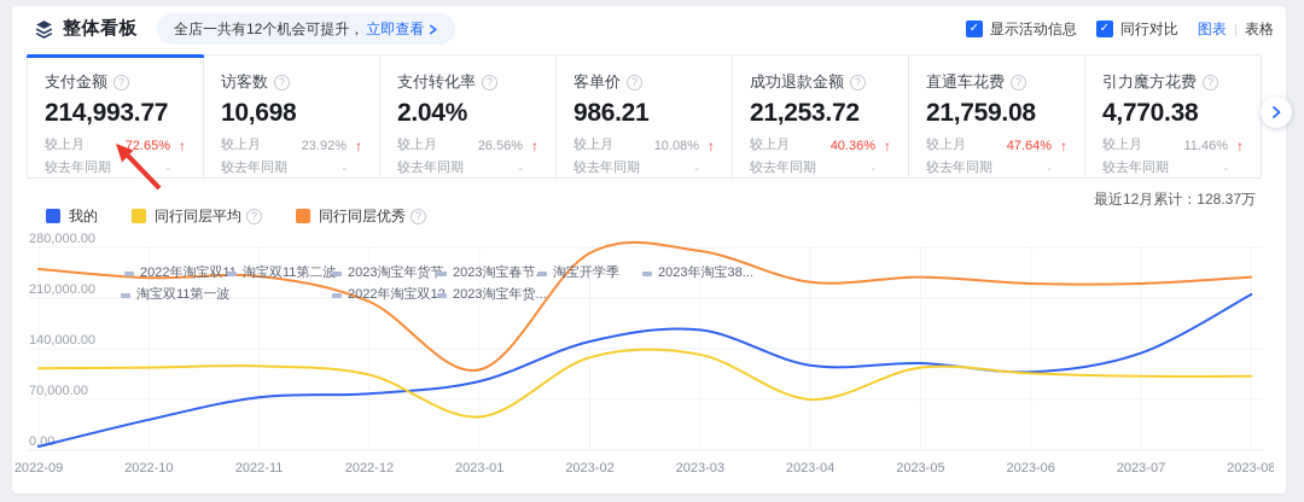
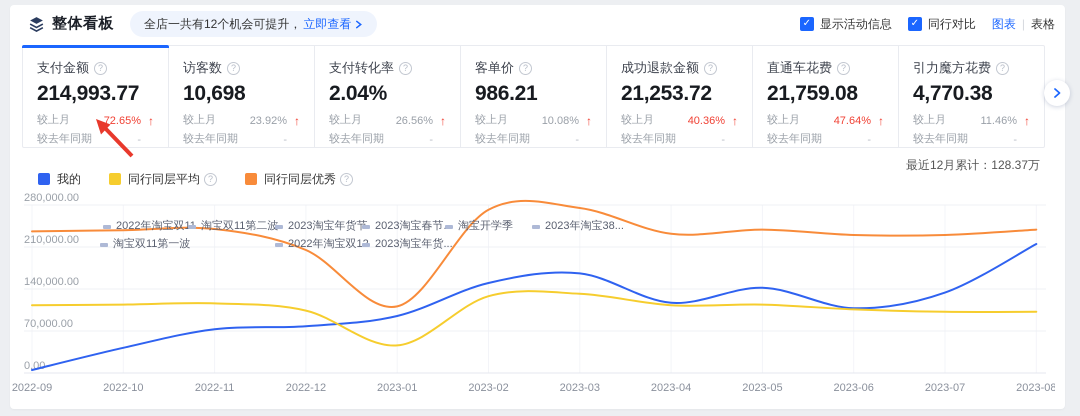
同行同层优秀/2022-09: 250000 -> 240000
同行同层平均/2023-04: 70000 -> 110000
我的/2023-05: 120000 -> 140000
